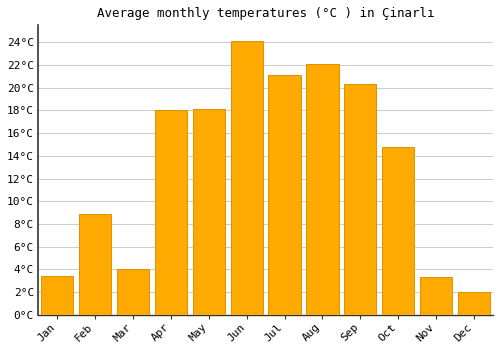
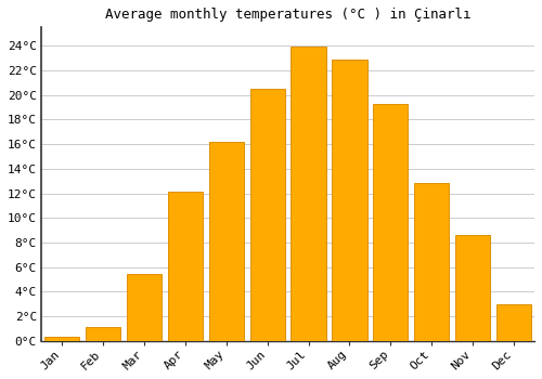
Jan: 3.4°C -> 0.3°C
Feb: 8.9°C -> 1.1°C
Mar: 4.0°C -> 5.4°C
Apr: 18.0°C -> 12.1°C
May: 18.1°C -> 16.2°C
Jun: 24.1°C -> 20.5°C
Jul: 21.1°C -> 23.9°C
Aug: 22.1°C -> 22.9°C
Sep: 20.3°C -> 19.3°C
Oct: 14.8°C -> 12.8°C
Nov: 3.3°C -> 8.6°C
Dec: 2.0°C -> 3.0°C
